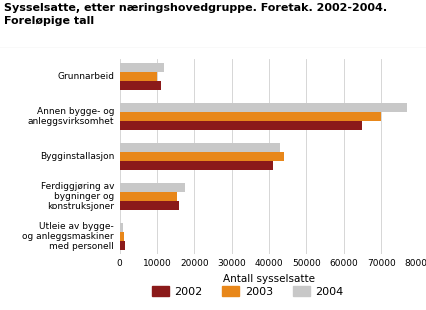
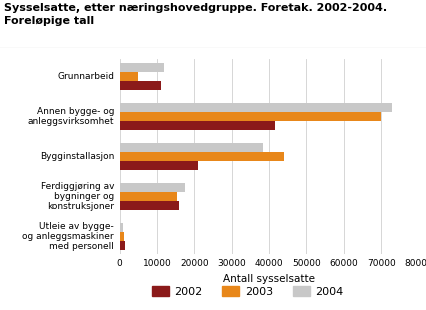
2003/Grunnarbeid: 10000 -> 5000
2004/Annen bygge- og anleggsvirksomhet: 77000 -> 73000
2002/Annen bygge- og anleggsvirksomhet: 65000 -> 41500
2004/Bygginstallasjon: 43000 -> 38500
2002/Bygginstallasjon: 41000 -> 21000
